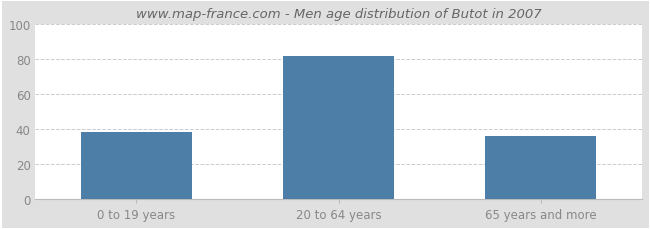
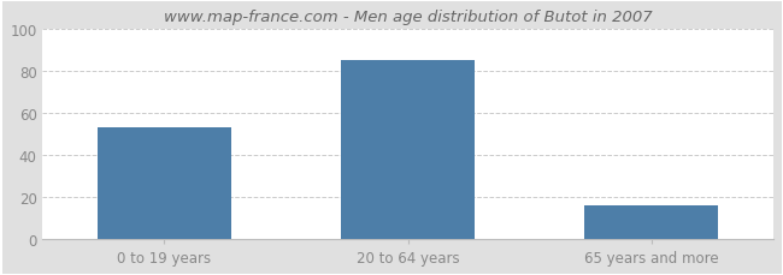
0 to 19 years: 38 -> 53
20 to 64 years: 82 -> 85
65 years and more: 36 -> 16
